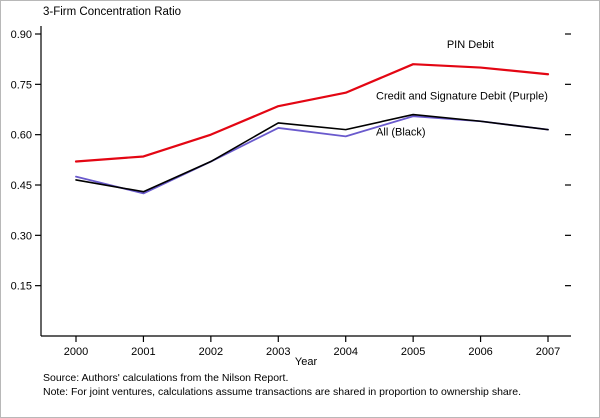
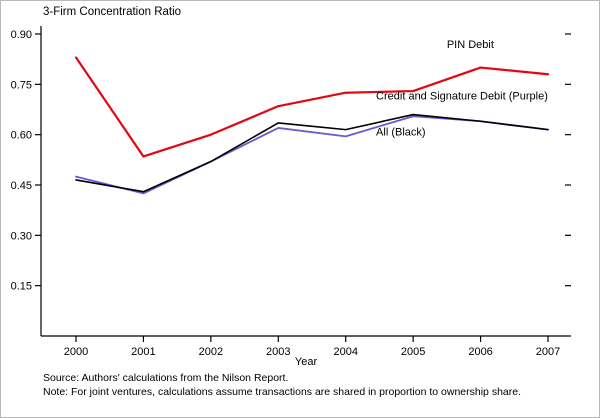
PIN Debit/2000: 0.52 -> 0.83
PIN Debit/2005: 0.81 -> 0.73
